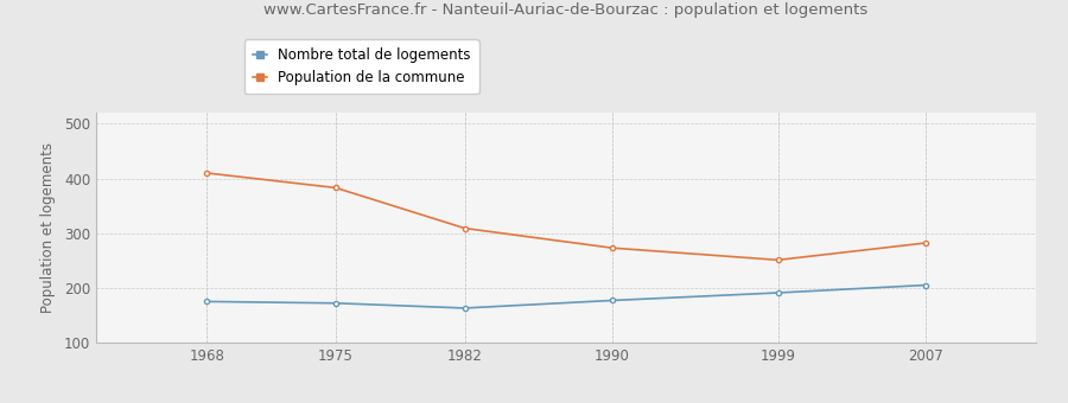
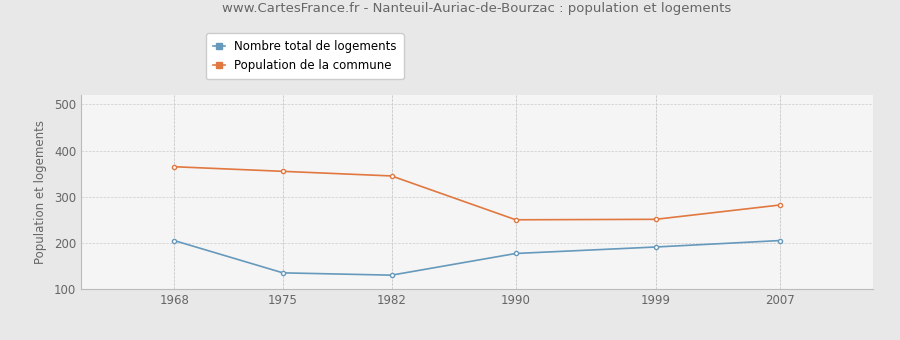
Nombre total de logements/1968: 175 -> 205
Population de la commune/1968: 410 -> 365
Nombre total de logements/1975: 172 -> 135
Population de la commune/1975: 383 -> 355
Nombre total de logements/1982: 163 -> 130
Population de la commune/1982: 309 -> 345
Population de la commune/1990: 273 -> 250
